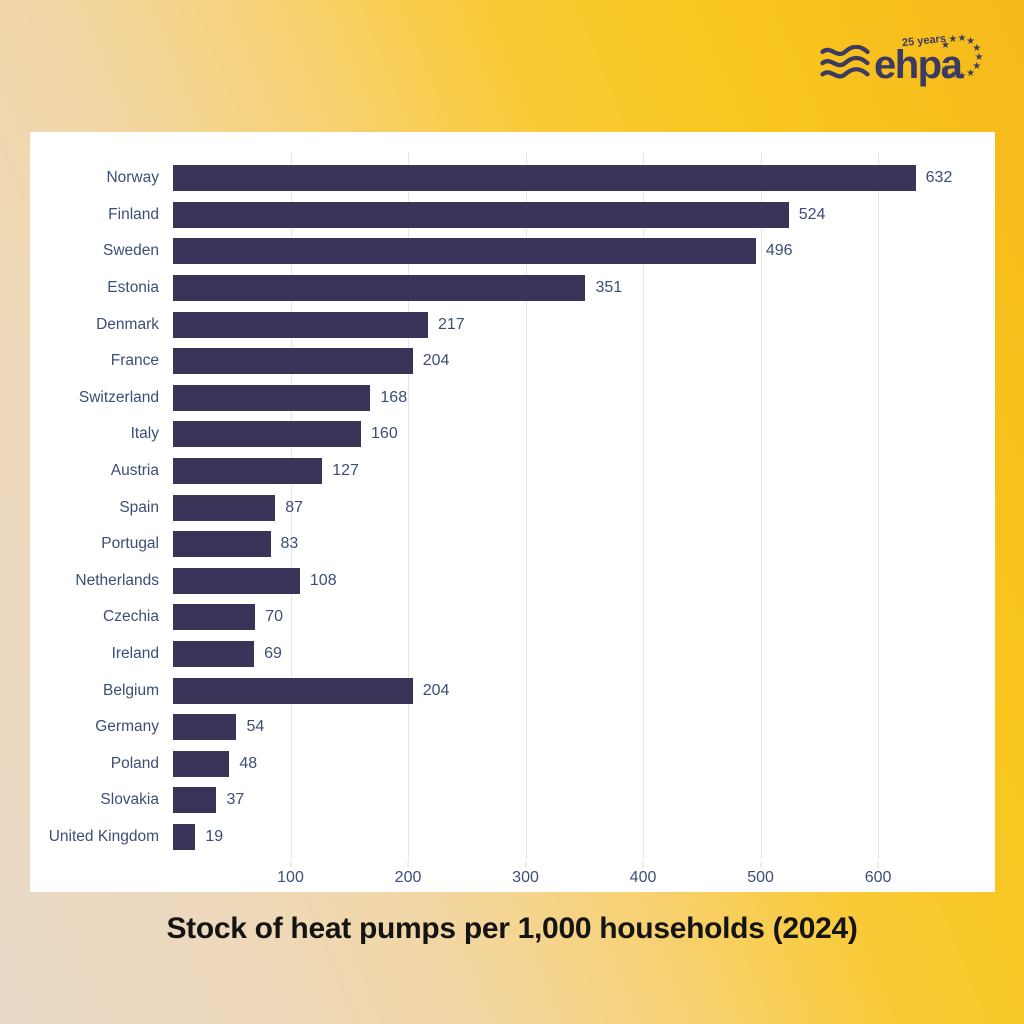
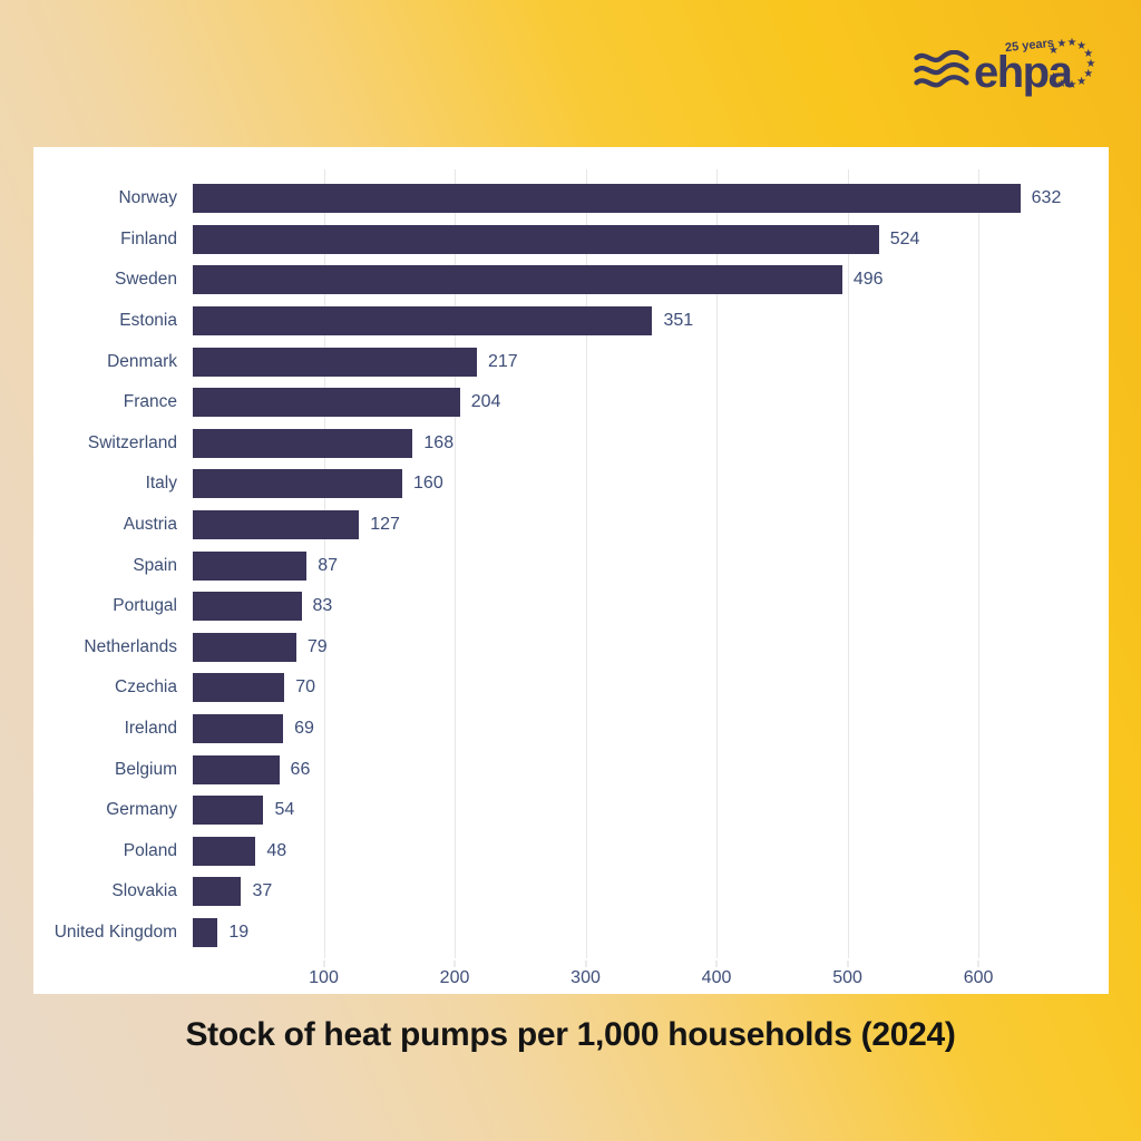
Netherlands: 108 -> 79
Belgium: 204 -> 66
